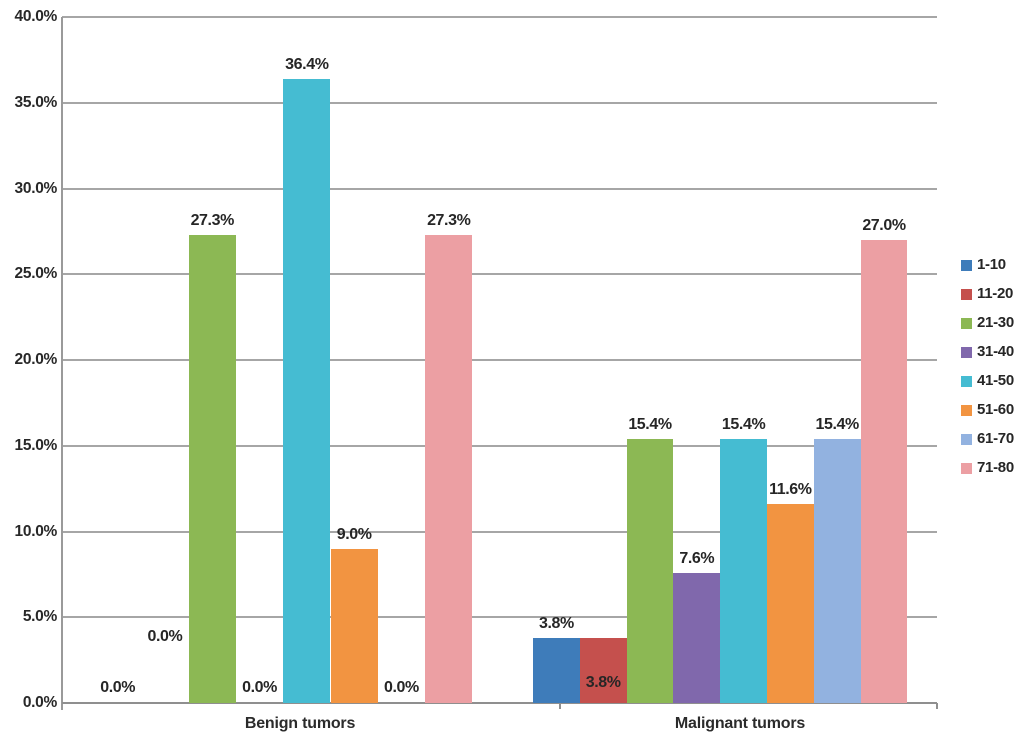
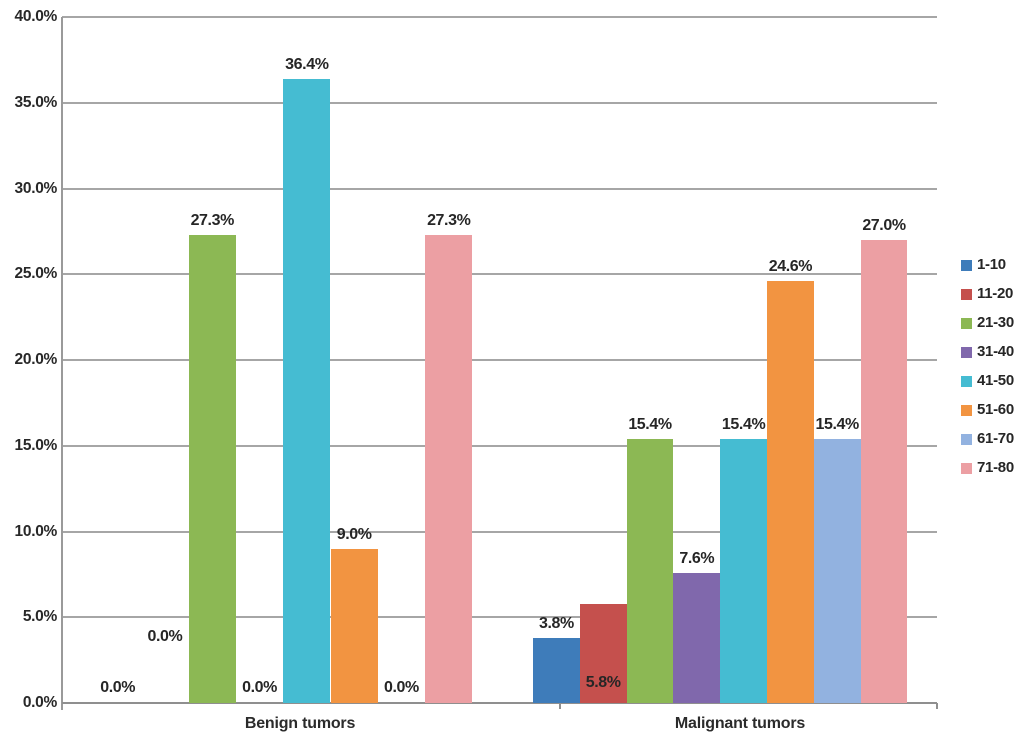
11-20/Malignant tumors: 3.8% -> 5.8%
51-60/Malignant tumors: 11.6% -> 24.6%
